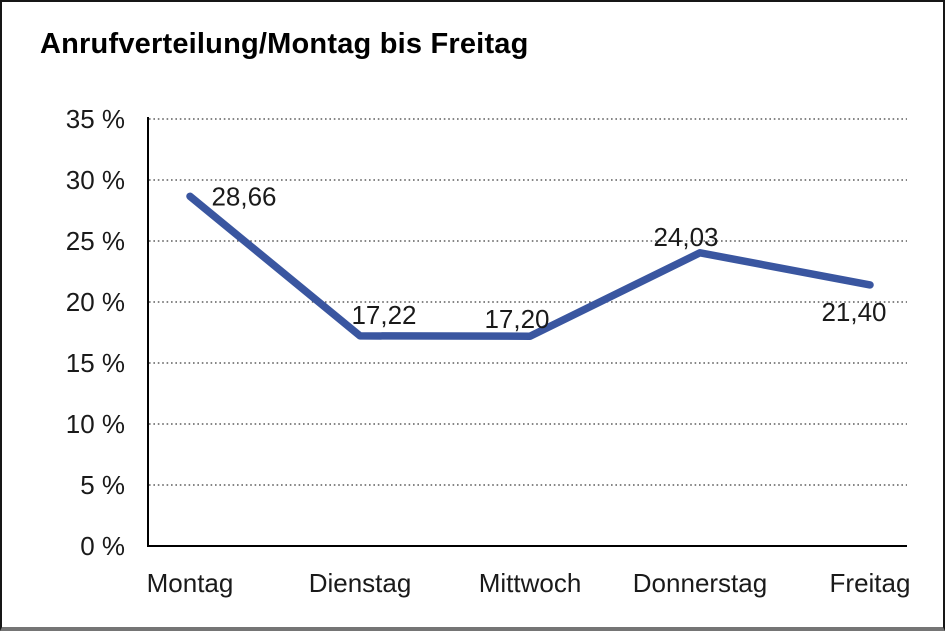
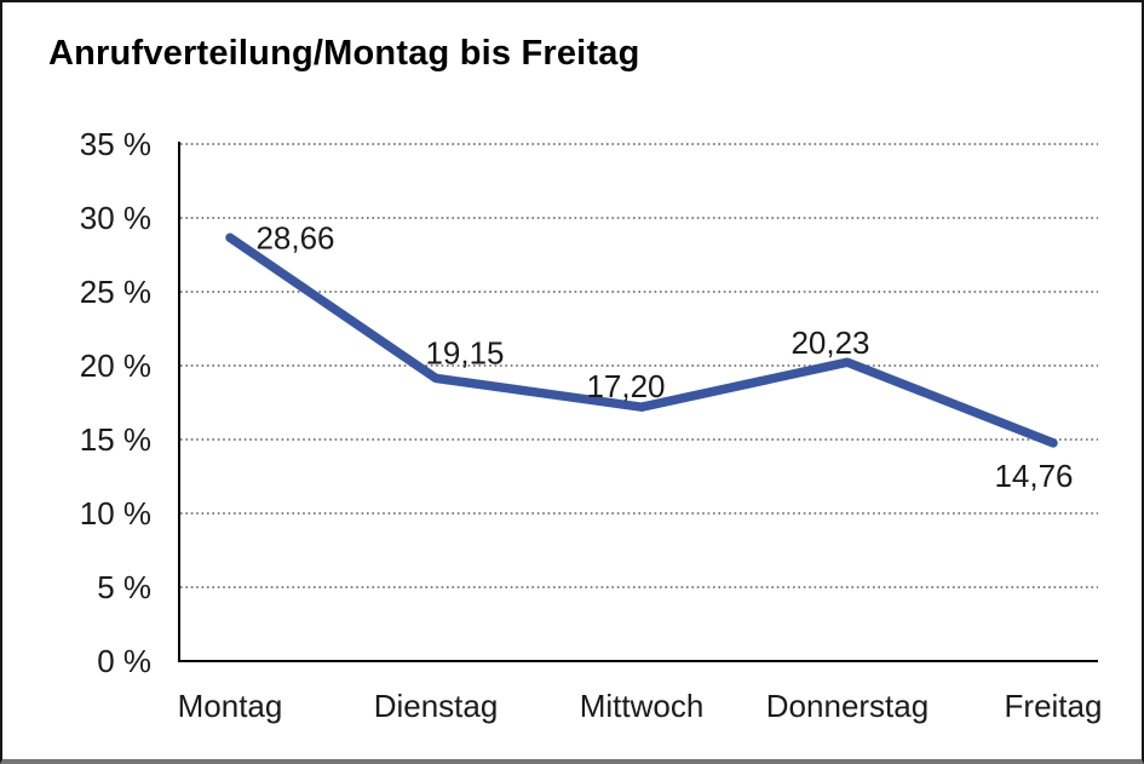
Dienstag: 17,22 -> 19,15
Donnerstag: 24,03 -> 20,23
Freitag: 21,40 -> 14,76
